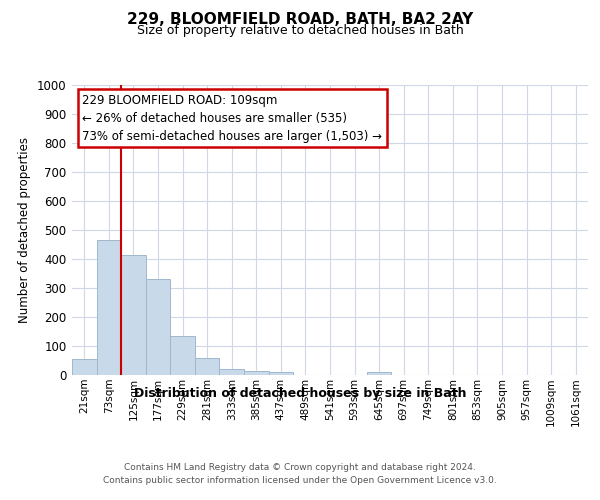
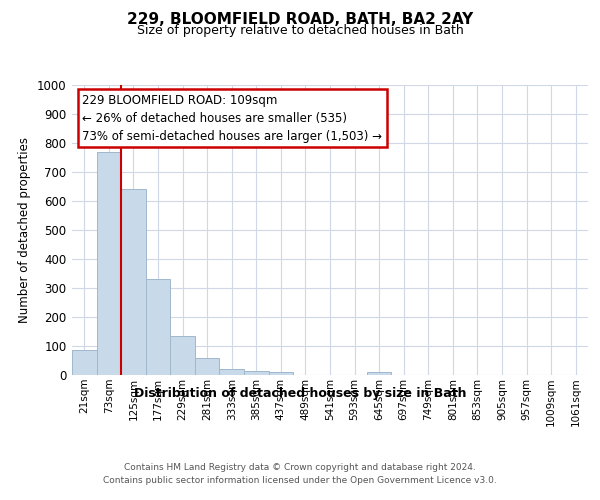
21sqm: 55 -> 85
73sqm: 465 -> 770
125sqm: 415 -> 640
